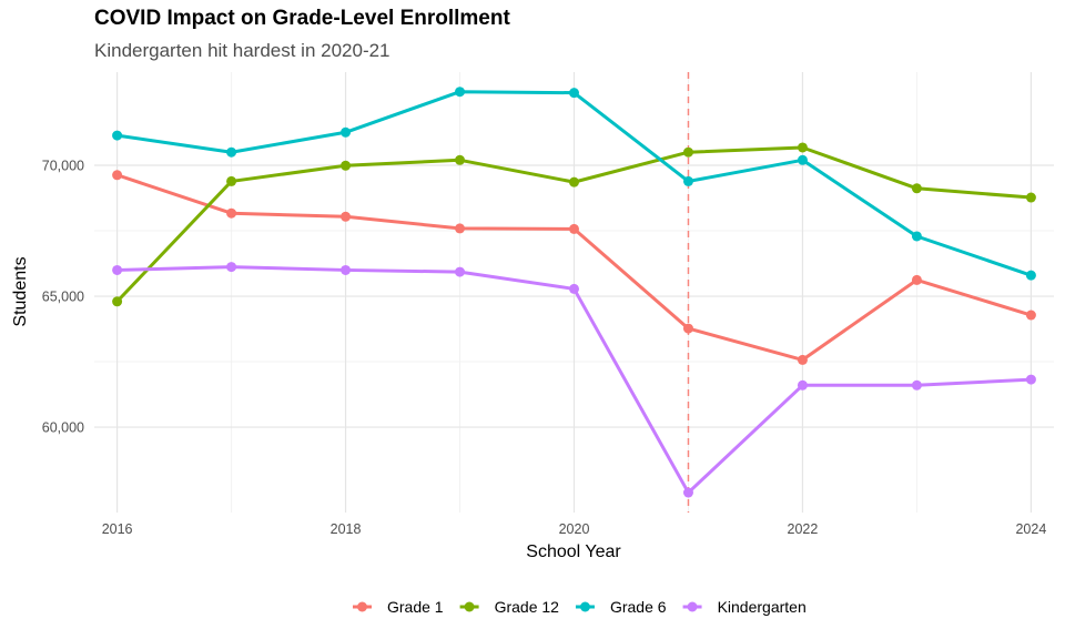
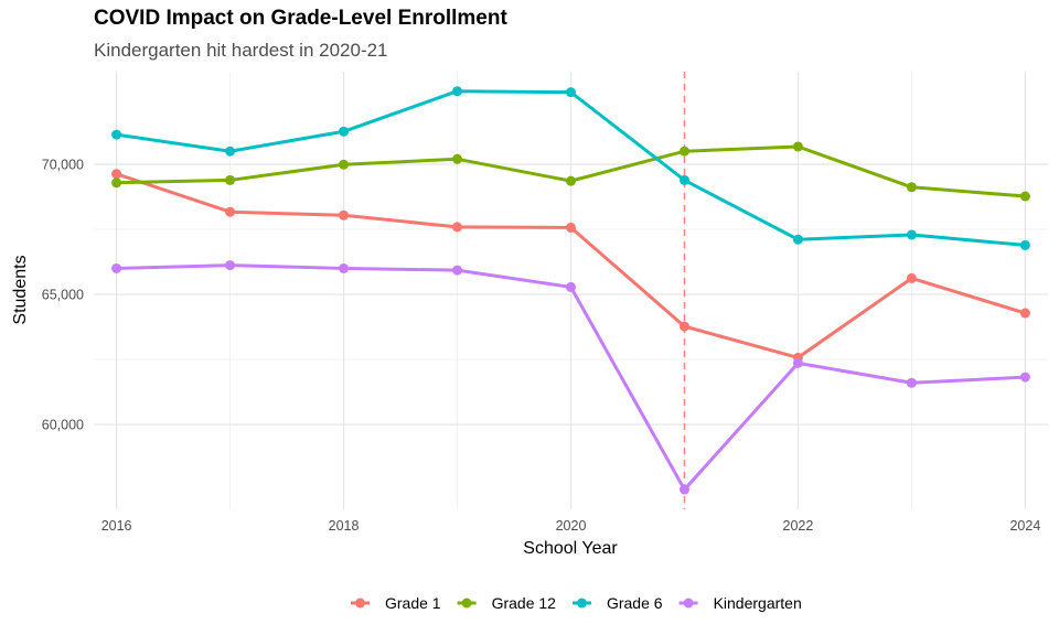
Grade 12/2016: 64800 -> 69300
Grade 6/2022: 70200 -> 67100
Kindergarten/2022: 61600 -> 62400
Grade 6/2024: 65800 -> 66900
